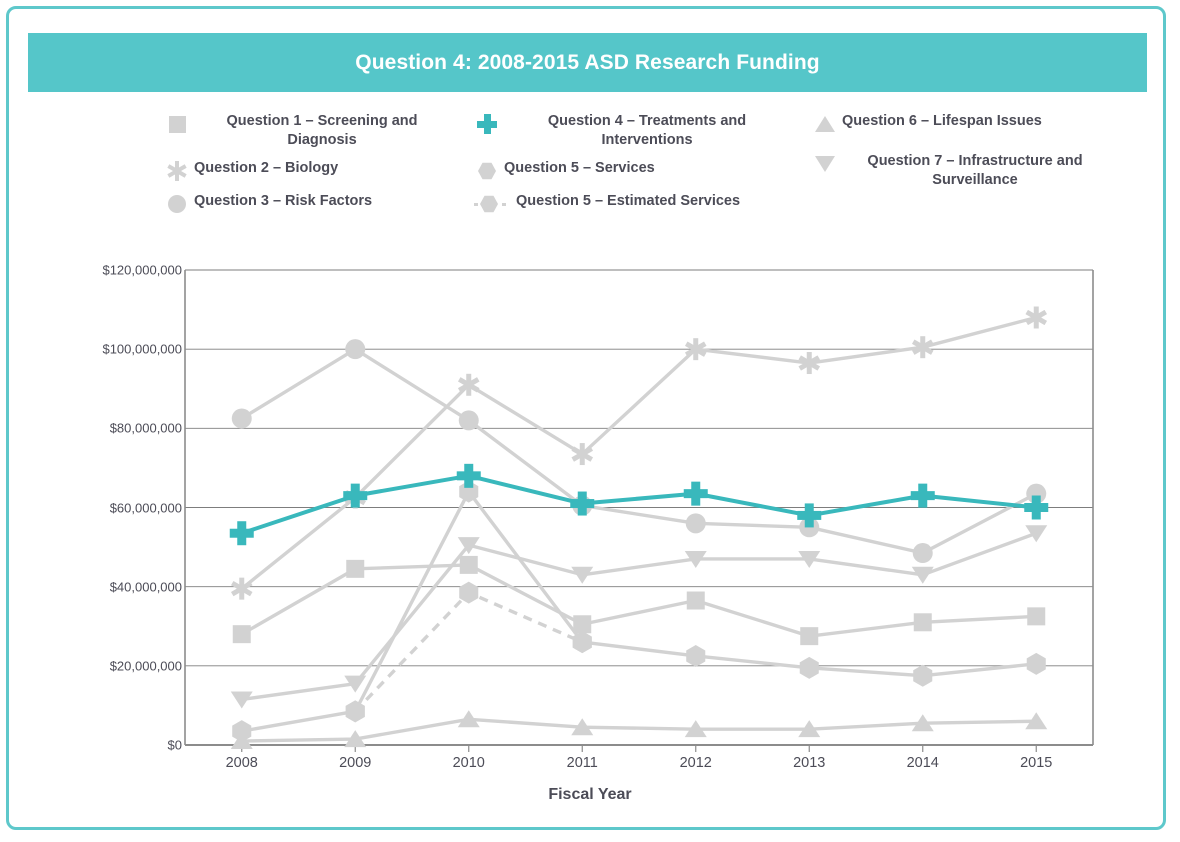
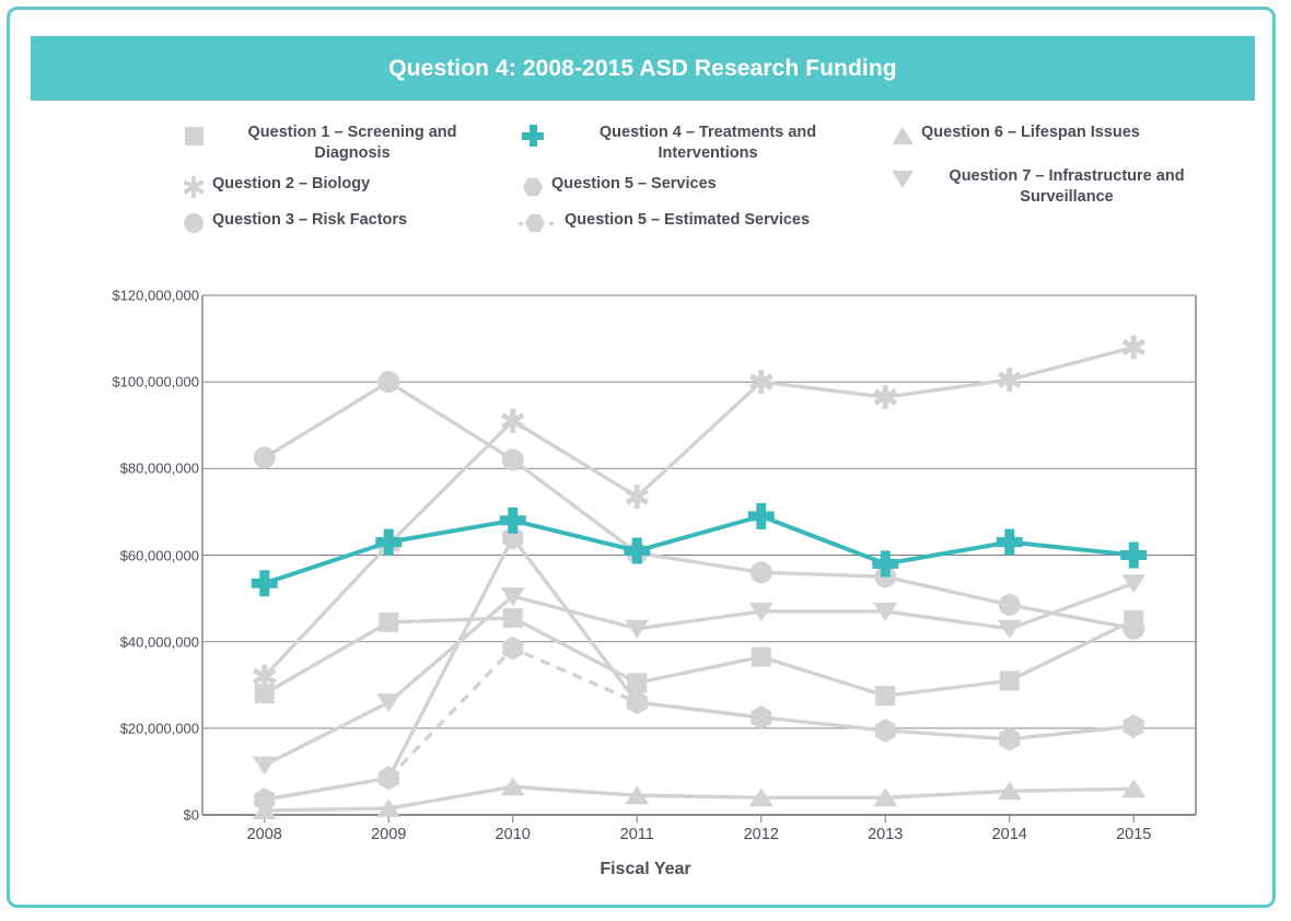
Question 2 – Biology/2008: $40000000 -> $32000000
Question 7 – Infrastructure and Surveillance/2009: $16000000 -> $26000000
Question 4 – Treatments and Interventions/2012: $64000000 -> $69000000
Question 1 – Screening and Diagnosis/2015: $32000000 -> $45000000
Question 3 – Risk Factors/2015: $64000000 -> $43000000
